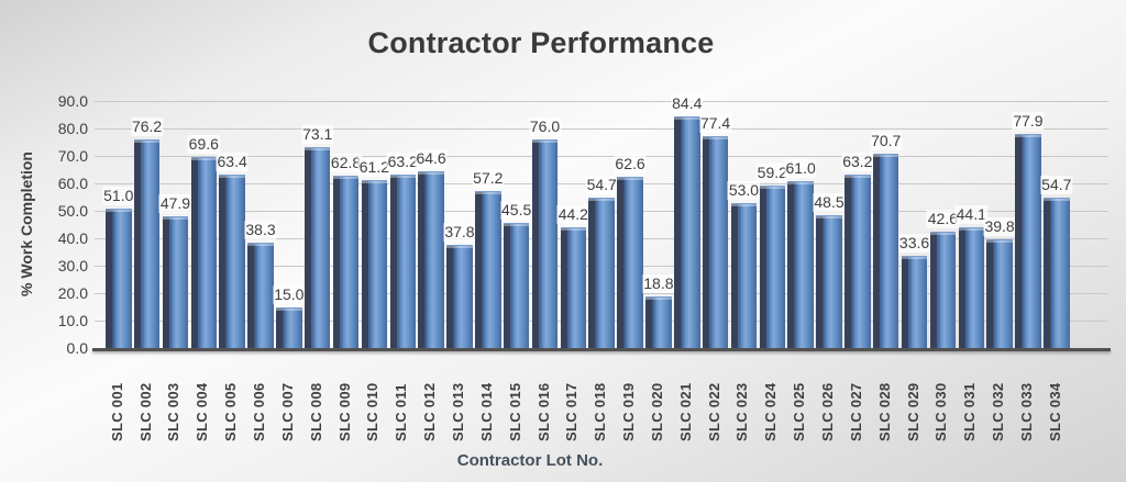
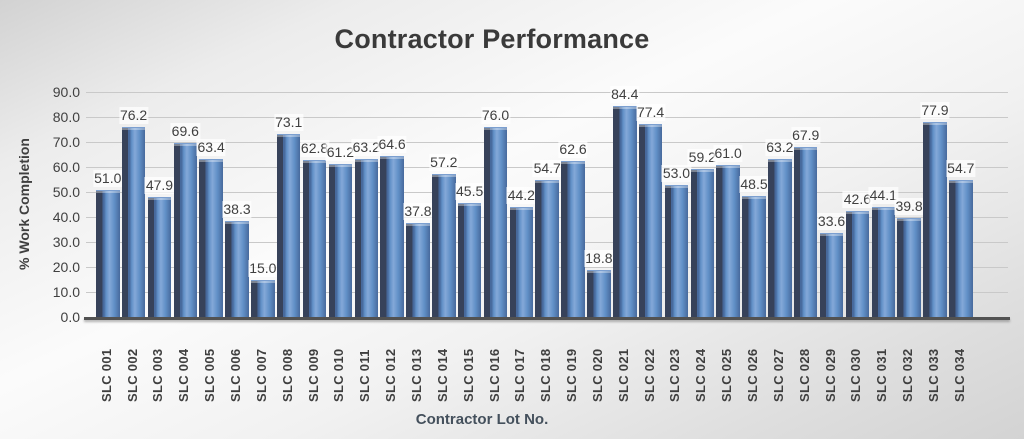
SLC 028: 70.7 -> 67.9
